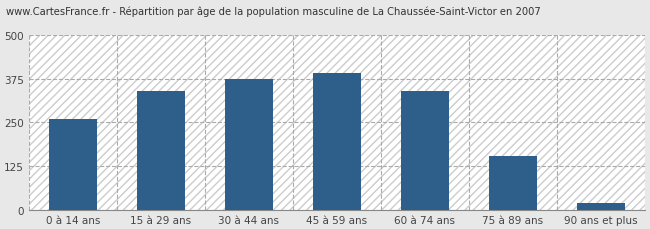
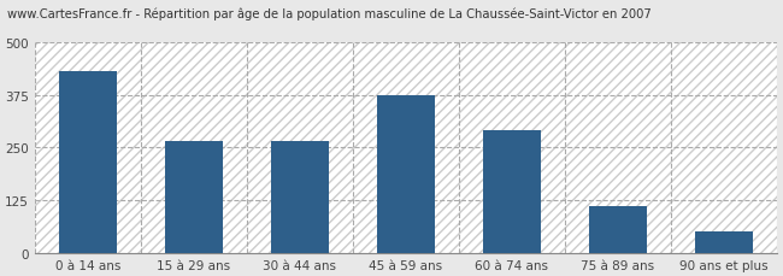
0 à 14 ans: 260 -> 430
15 à 29 ans: 340 -> 265
30 à 44 ans: 375 -> 265
45 à 59 ans: 390 -> 375
60 à 74 ans: 340 -> 290
75 à 89 ans: 155 -> 110
90 ans et plus: 20 -> 50
